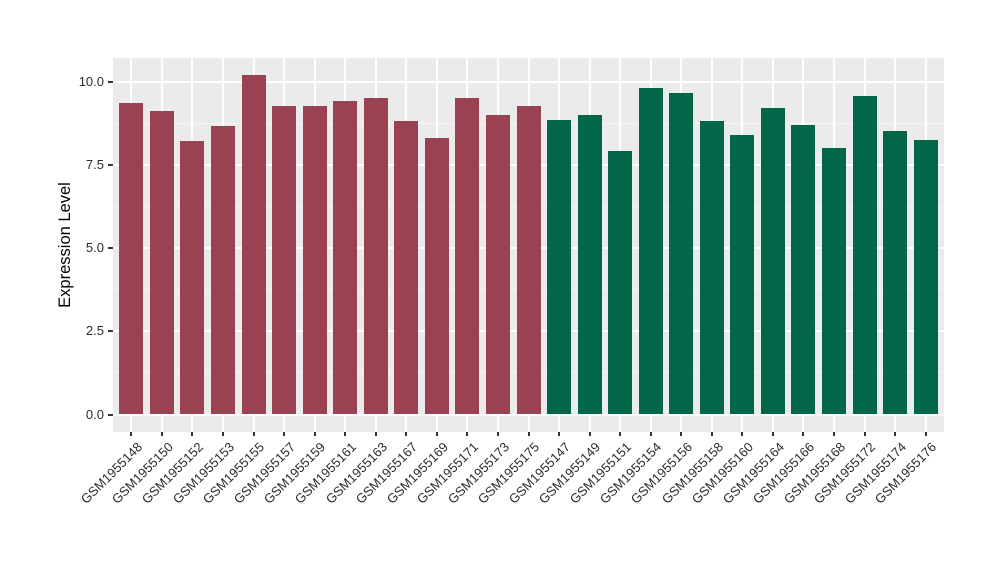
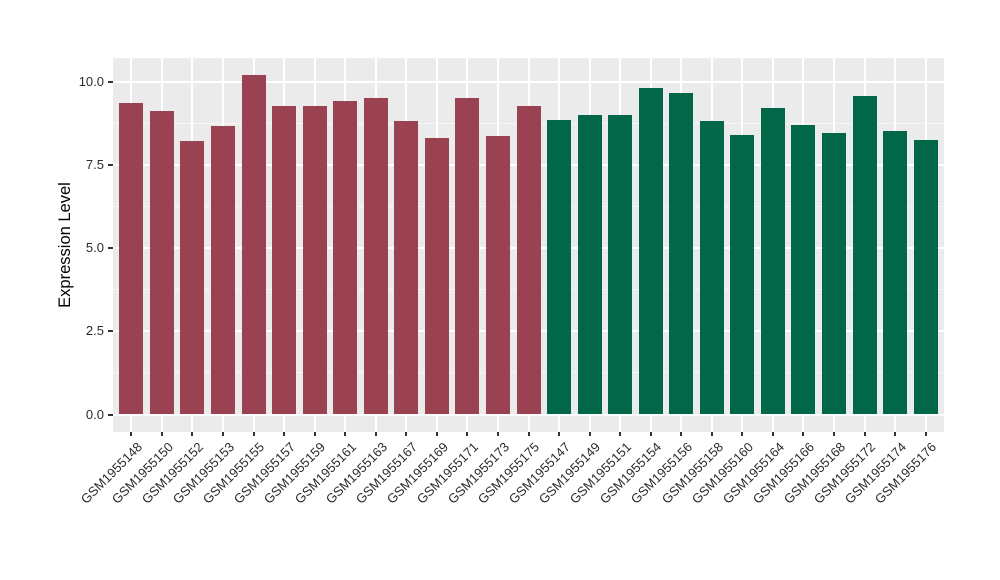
GSM1955173: 9.0 -> 8.3
GSM1955151: 7.9 -> 9.0
GSM1955168: 8.0 -> 8.4
